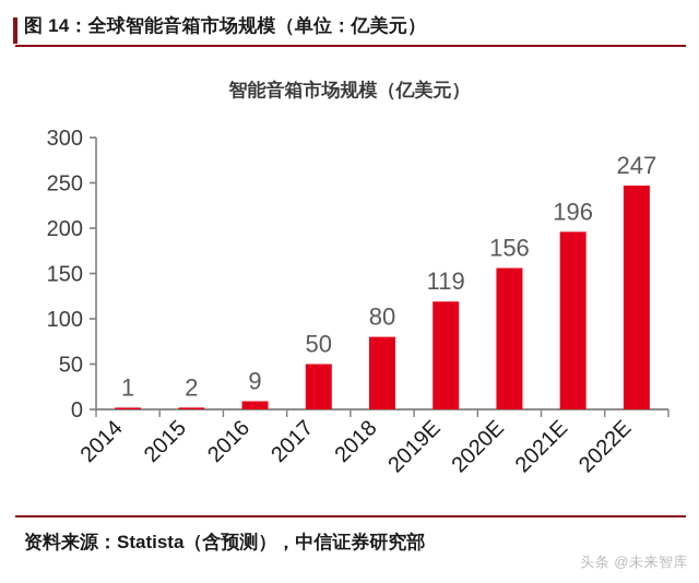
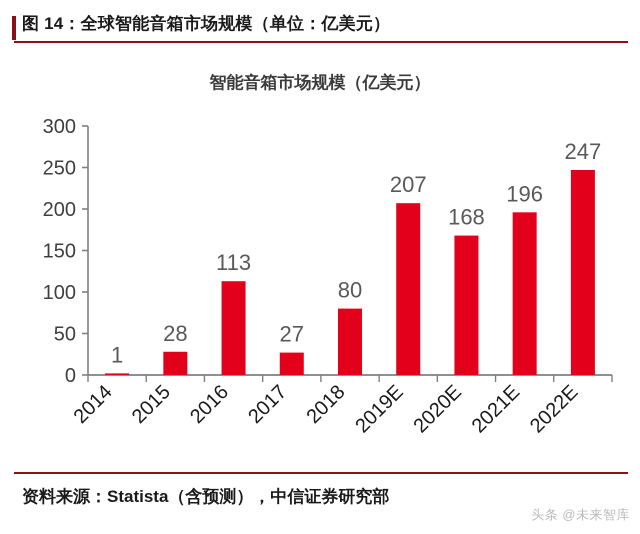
2015: 2 -> 28
2016: 9 -> 113
2017: 50 -> 27
2019E: 119 -> 207
2020E: 156 -> 168
